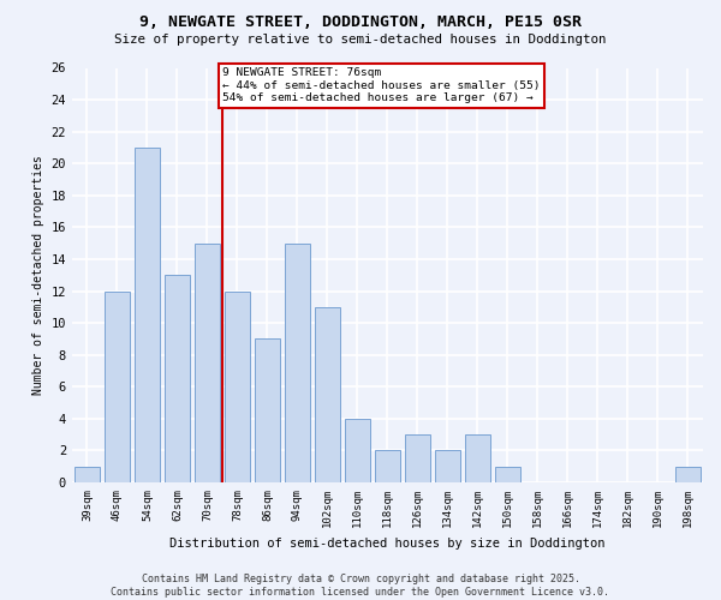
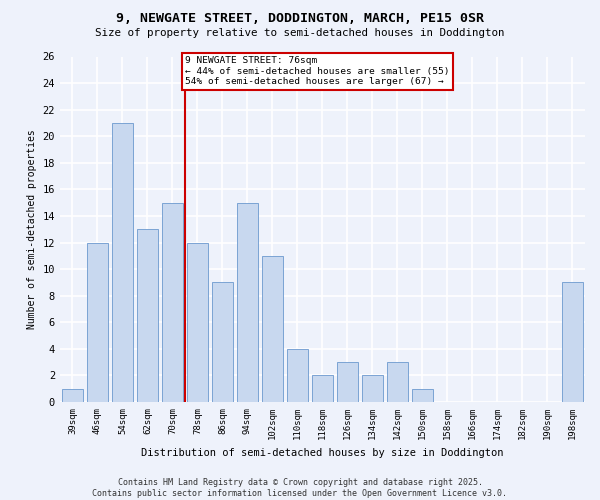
198sqm: 1 -> 9
